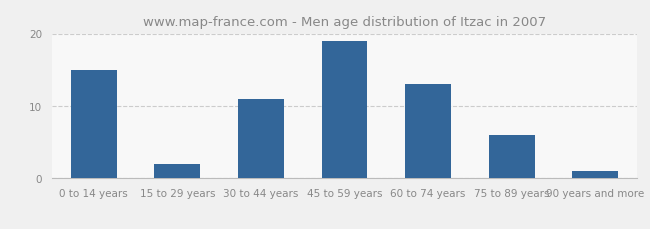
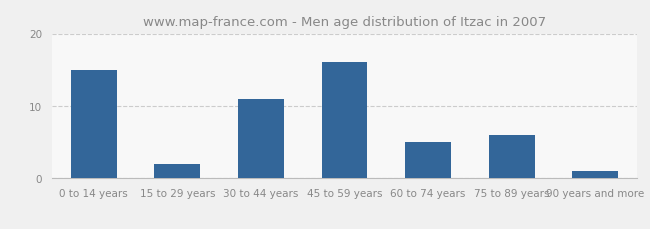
45 to 59 years: 19 -> 16
60 to 74 years: 13 -> 5
